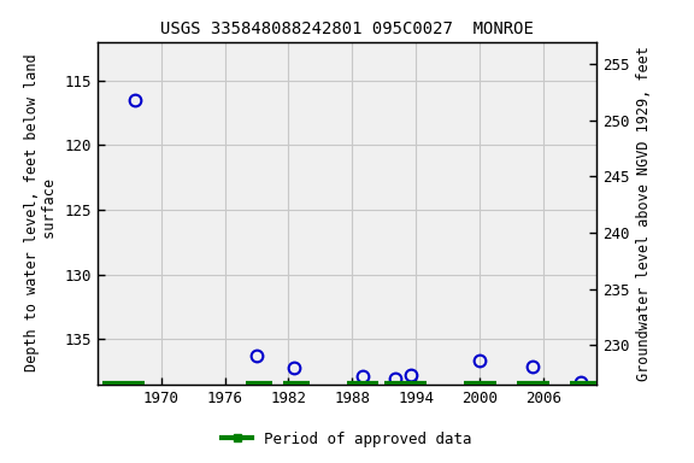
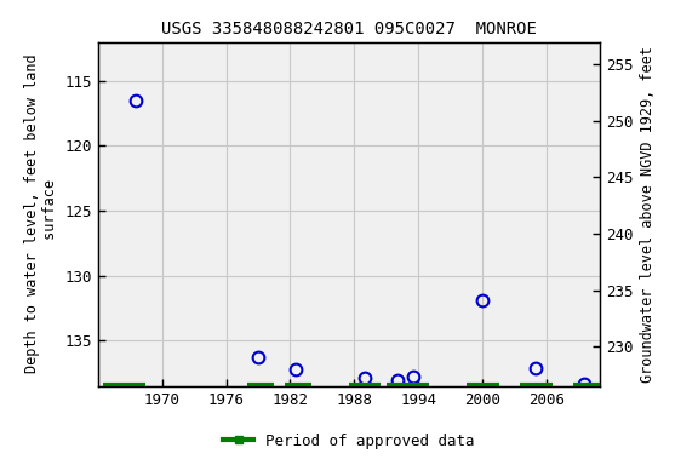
2000: 136.7 -> 131.9
